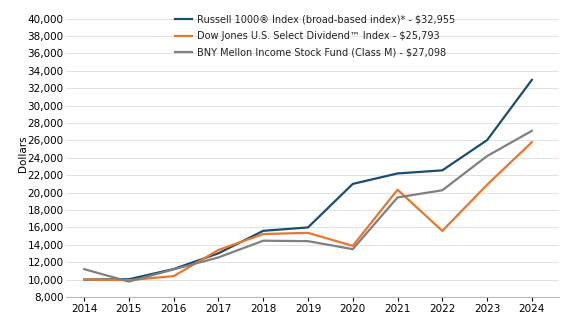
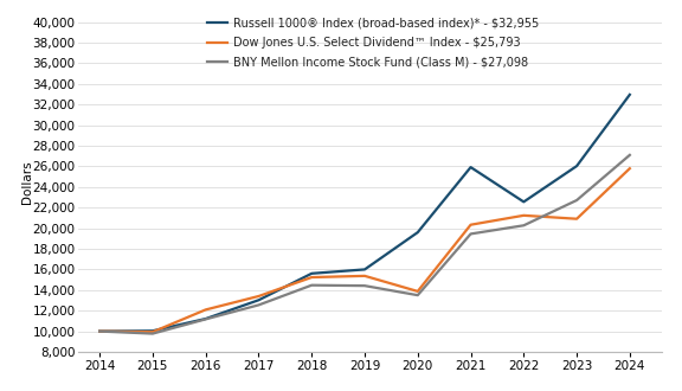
BNY Mellon Income Stock Fund (Class M) - $27,098/2014: 11,200 -> 10,000
Dow Jones U.S. Select Dividend™ Index - $25,793/2016: 10,400 -> 12,100
Russell 1000® Index (broad-based index)* - $32,955/2020: 21,000 -> 19,600
Russell 1000® Index (broad-based index)* - $32,955/2021: 22,200 -> 25,900
Dow Jones U.S. Select Dividend™ Index - $25,793/2022: 15,600 -> 21,200
BNY Mellon Income Stock Fund (Class M) - $27,098/2023: 24,200 -> 22,700
